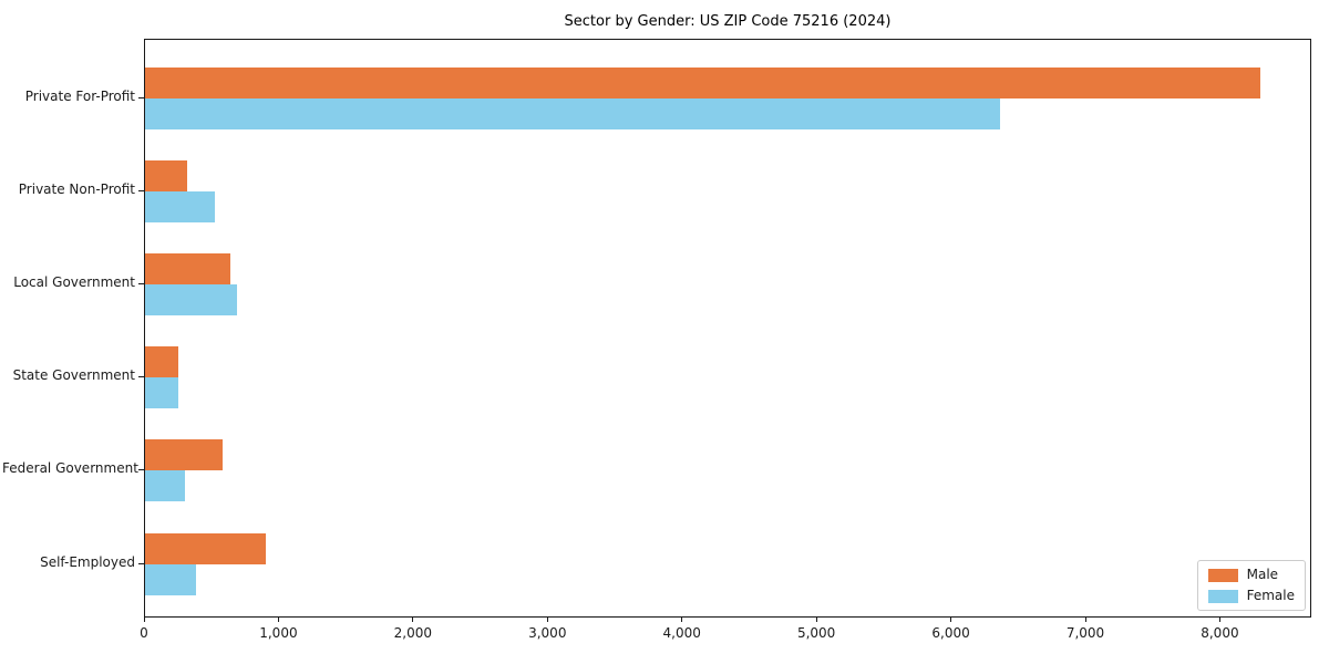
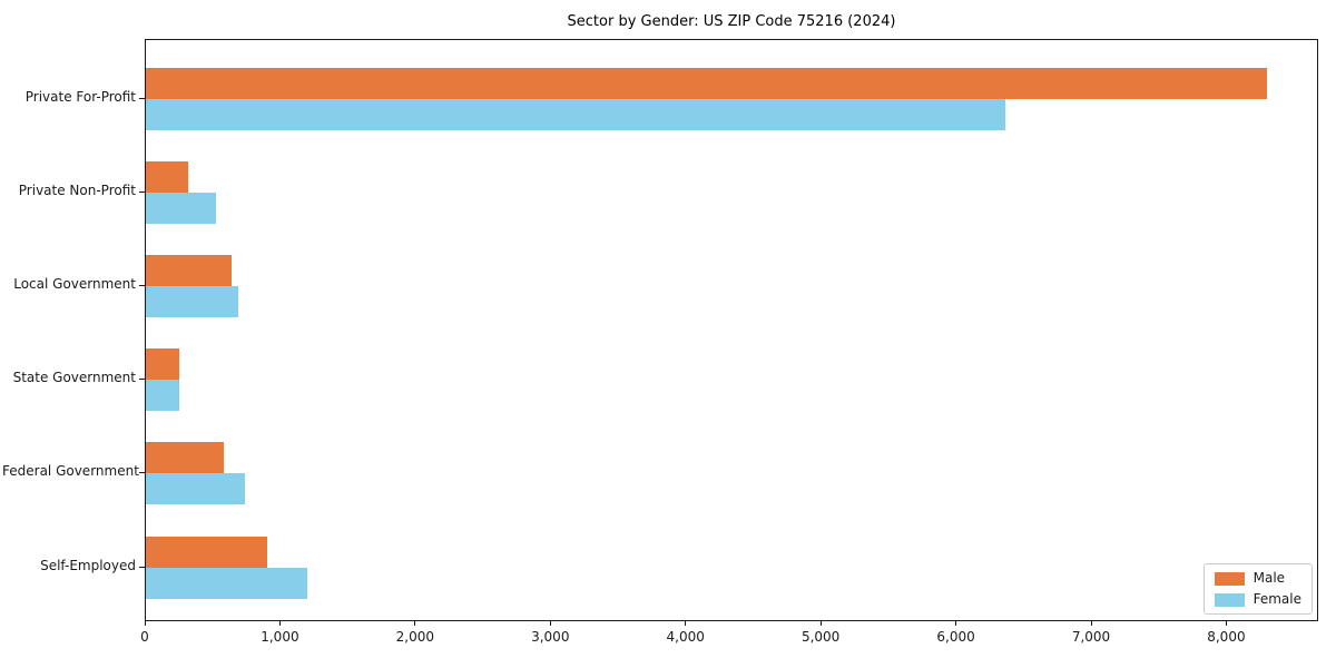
Female/Federal Government: 300 -> 730
Female/Self-Employed: 380 -> 1190
